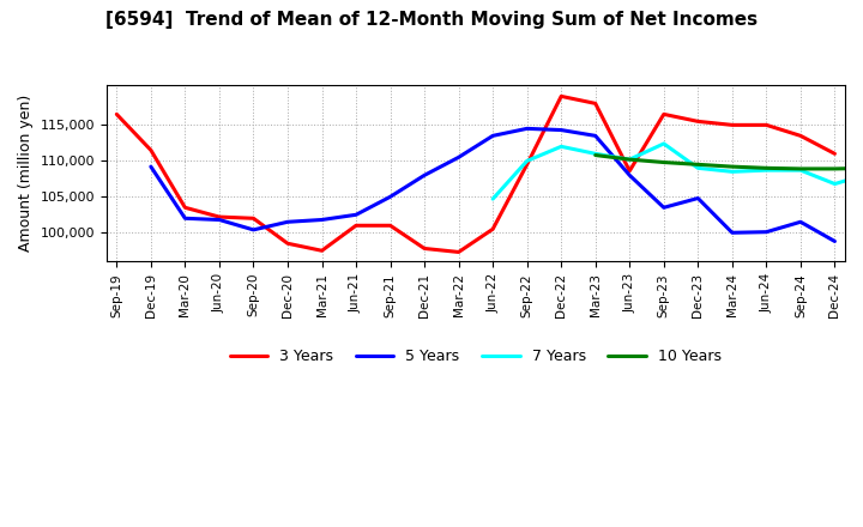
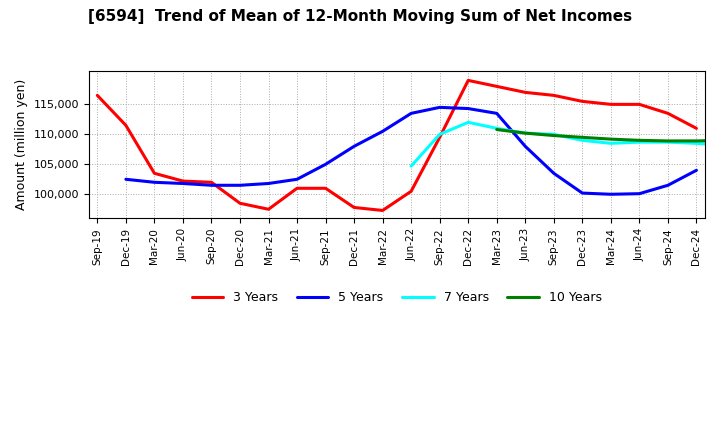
5 Years/Dec-19: 109,200 -> 102,500
5 Years/Sep-20: 100,400 -> 101,500
3 Years/Jun-23: 108,600 -> 117,000
7 Years/Sep-23: 112,400 -> 110,000
5 Years/Dec-23: 104,800 -> 100,200
5 Years/Dec-24: 98,800 -> 104,000
7 Years/Dec-24: 106,800 -> 108,500
